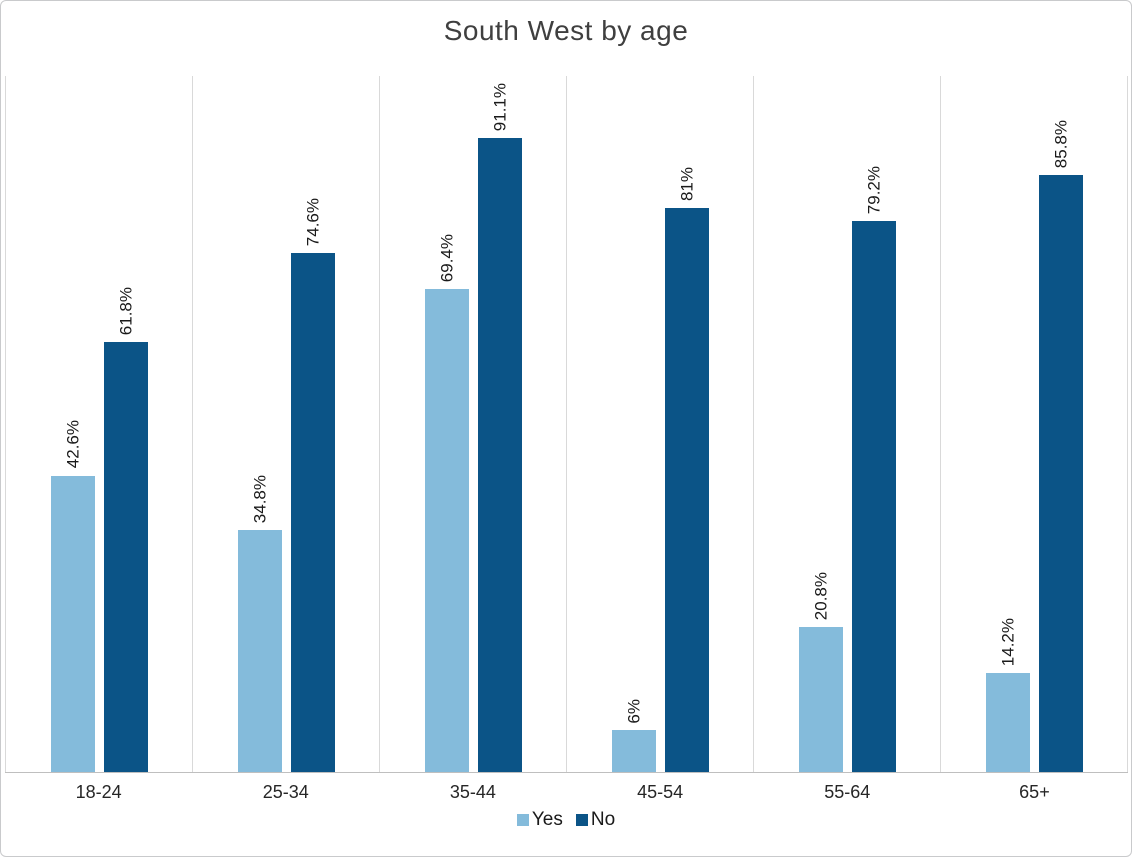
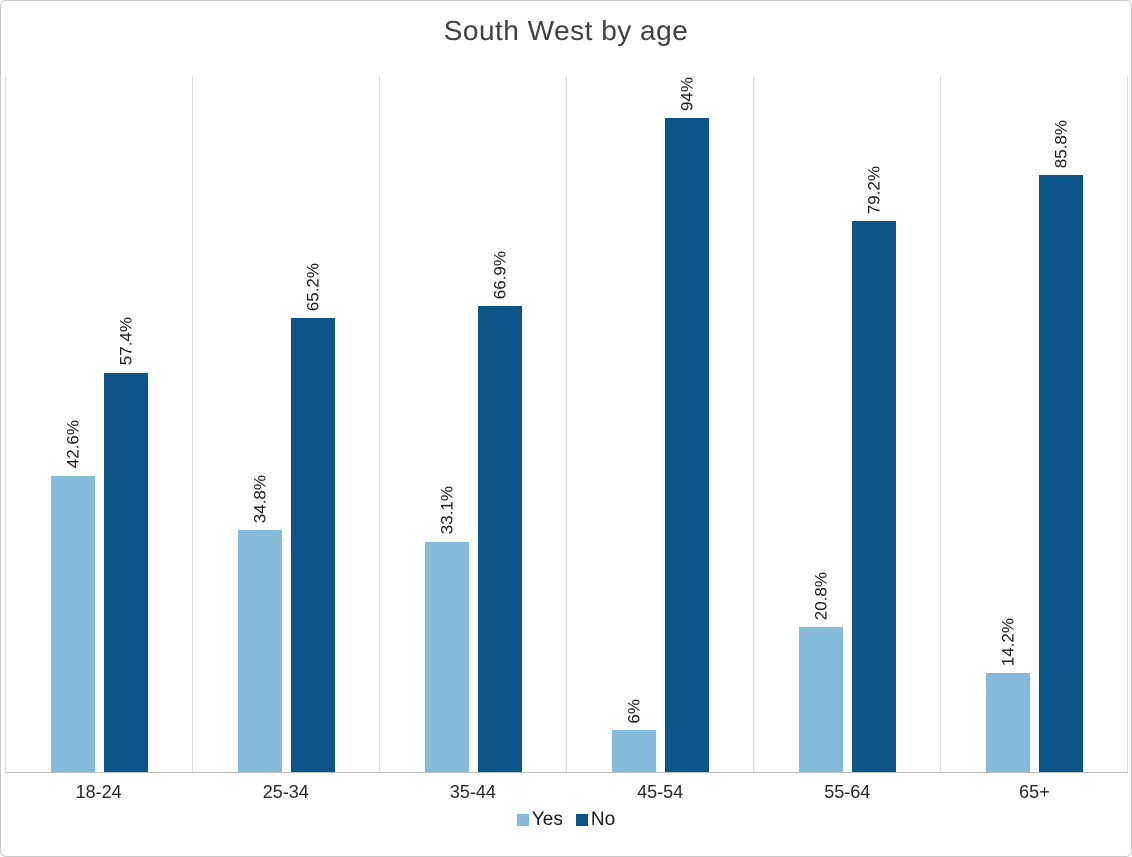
No/18-24: 61.8% -> 57.4%
No/25-34: 74.6% -> 65.2%
Yes/35-44: 69.4% -> 33.1%
No/35-44: 91.1% -> 66.9%
No/45-54: 81% -> 94%
